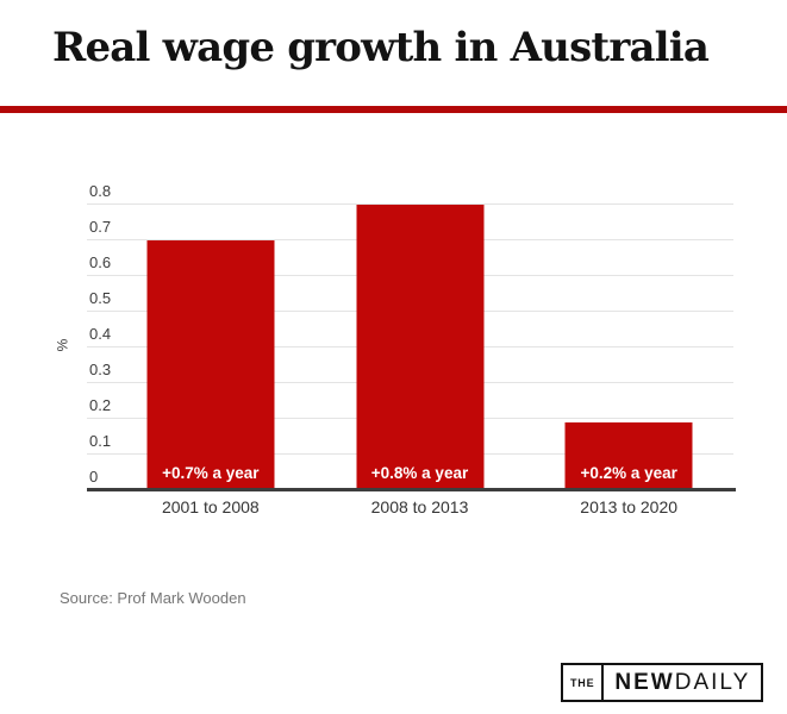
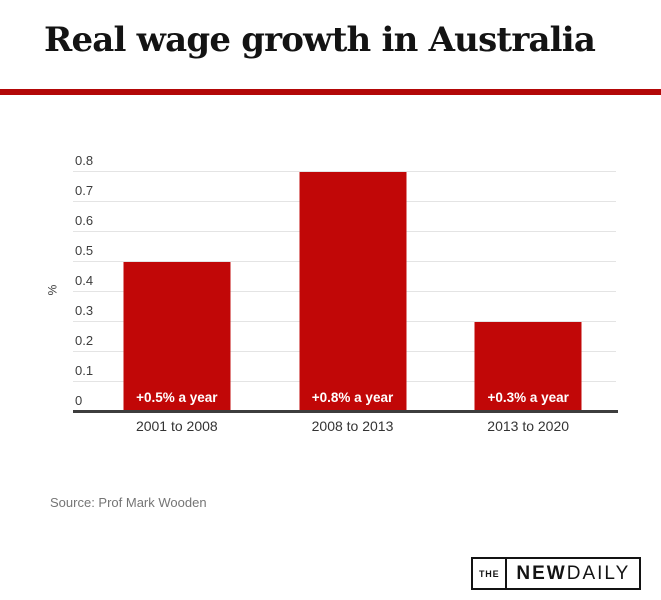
2001 to 2008: +0.7% -> +0.5%
2013 to 2020: +0.2% -> +0.3%
